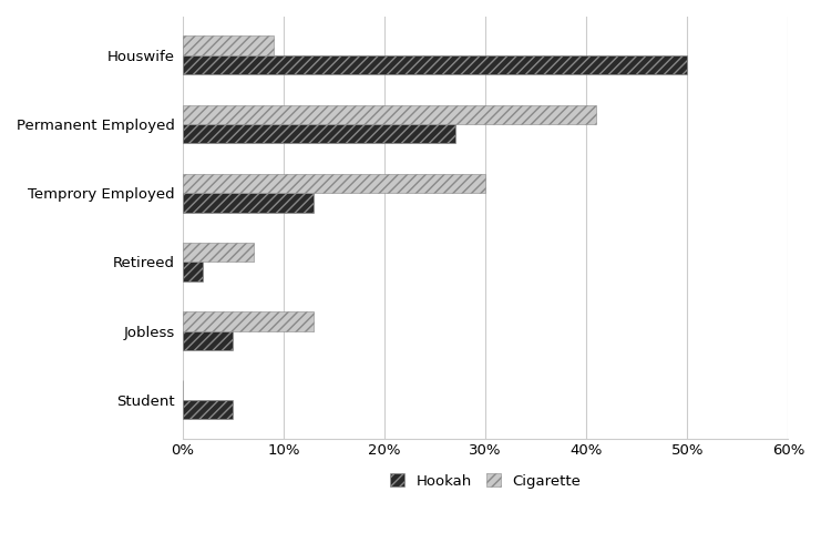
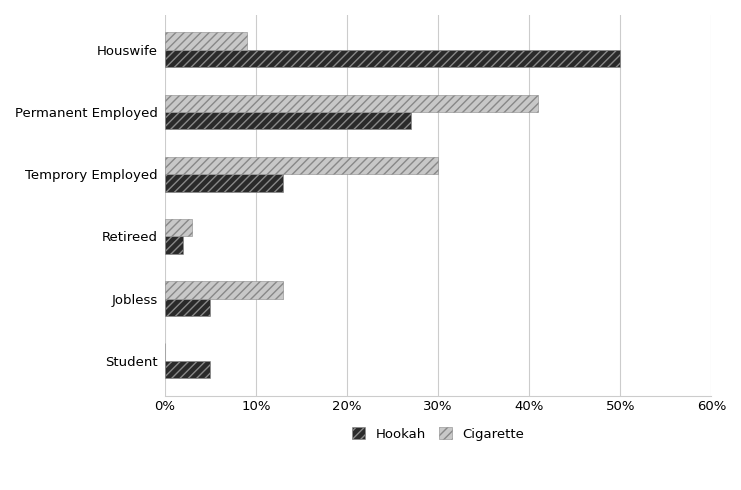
Cigarette/Retireed: 7% -> 3%
